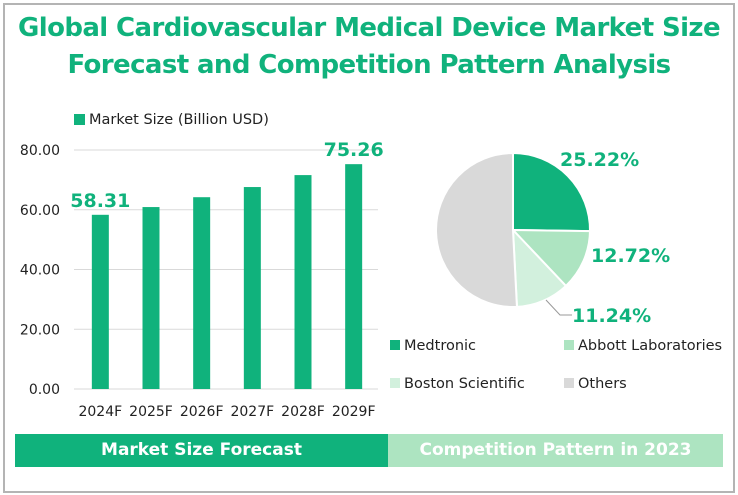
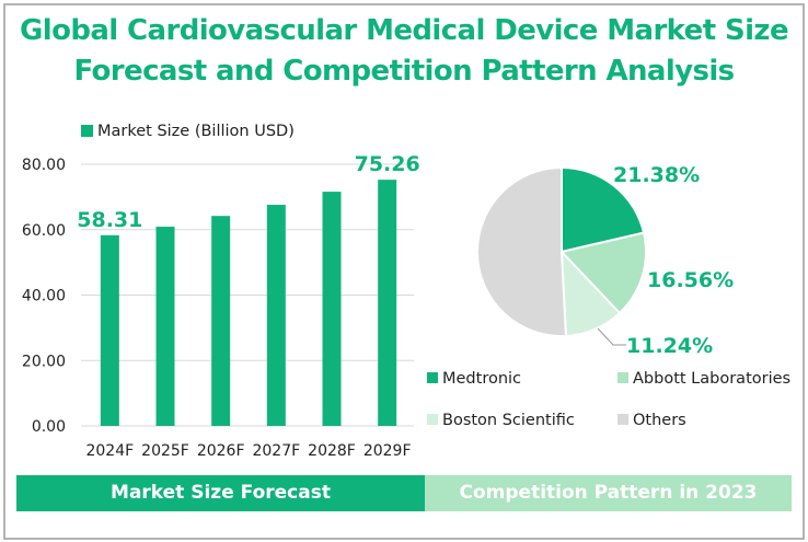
Competition Pattern in 2023/Medtronic: 25.22% -> 21.38%
Competition Pattern in 2023/Abbott Laboratories: 12.72% -> 16.56%
